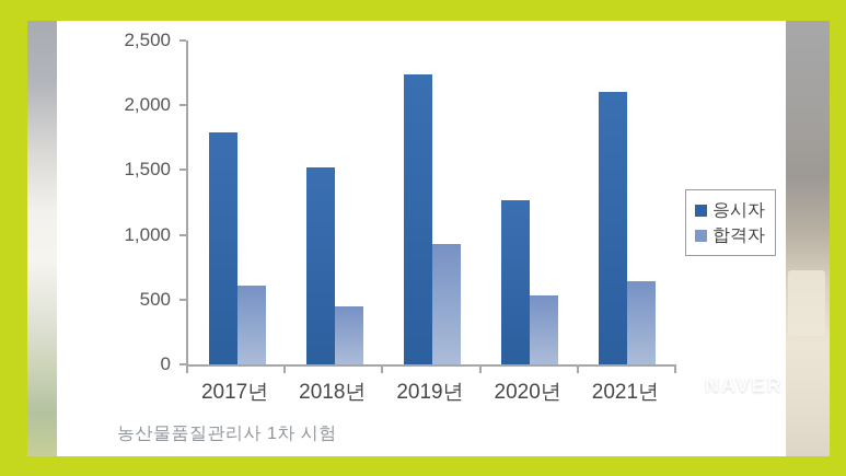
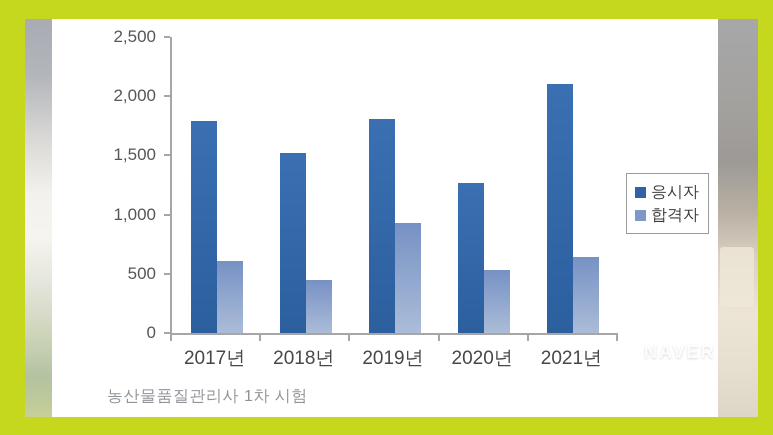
응시자/2019년: 2240 -> 1810
